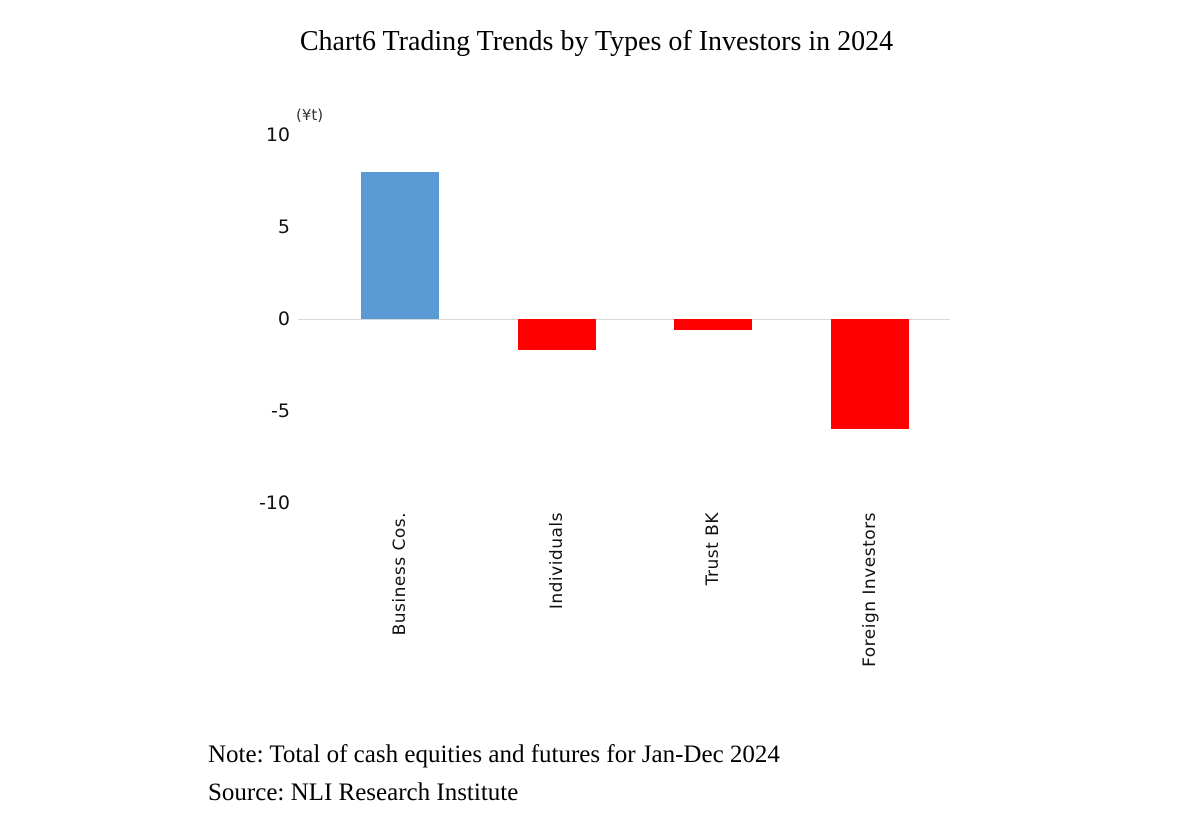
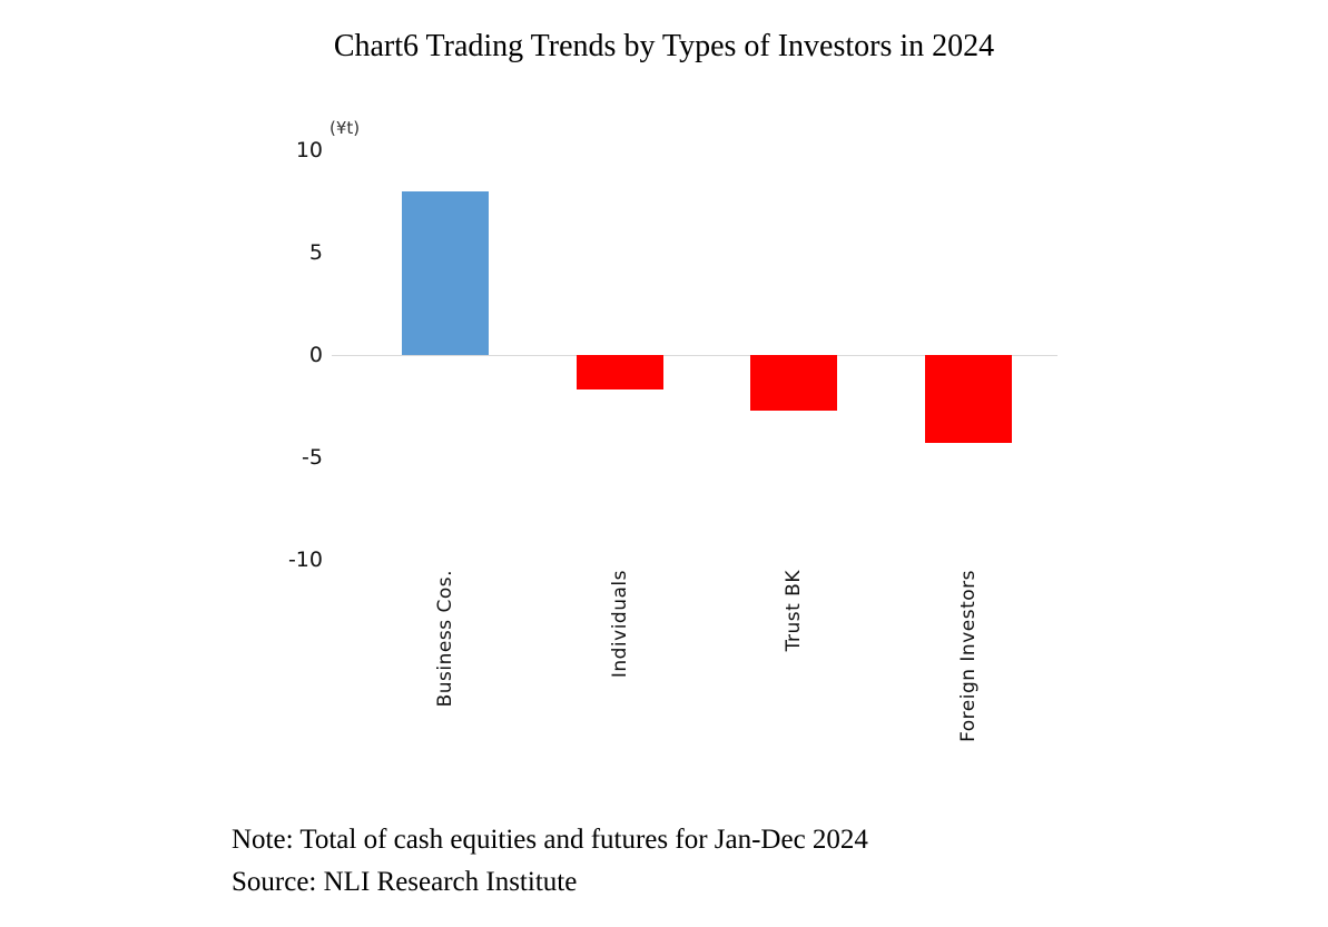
Trust BK: -0.6 -> -2.7
Foreign Investors: -6.0 -> -4.3
